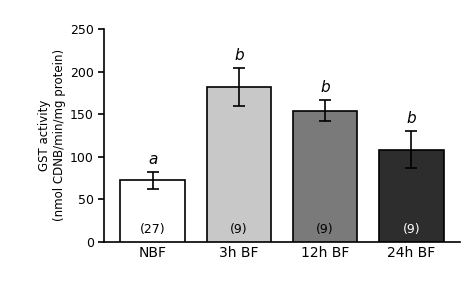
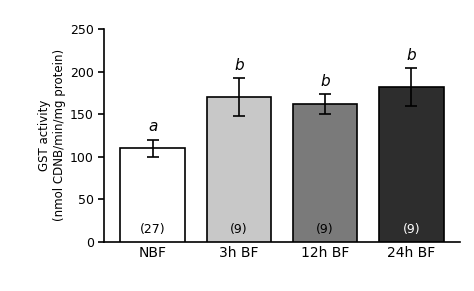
NBF: 72 -> 110
3h BF: 182 -> 170
12h BF: 154 -> 162
24h BF: 108 -> 182
